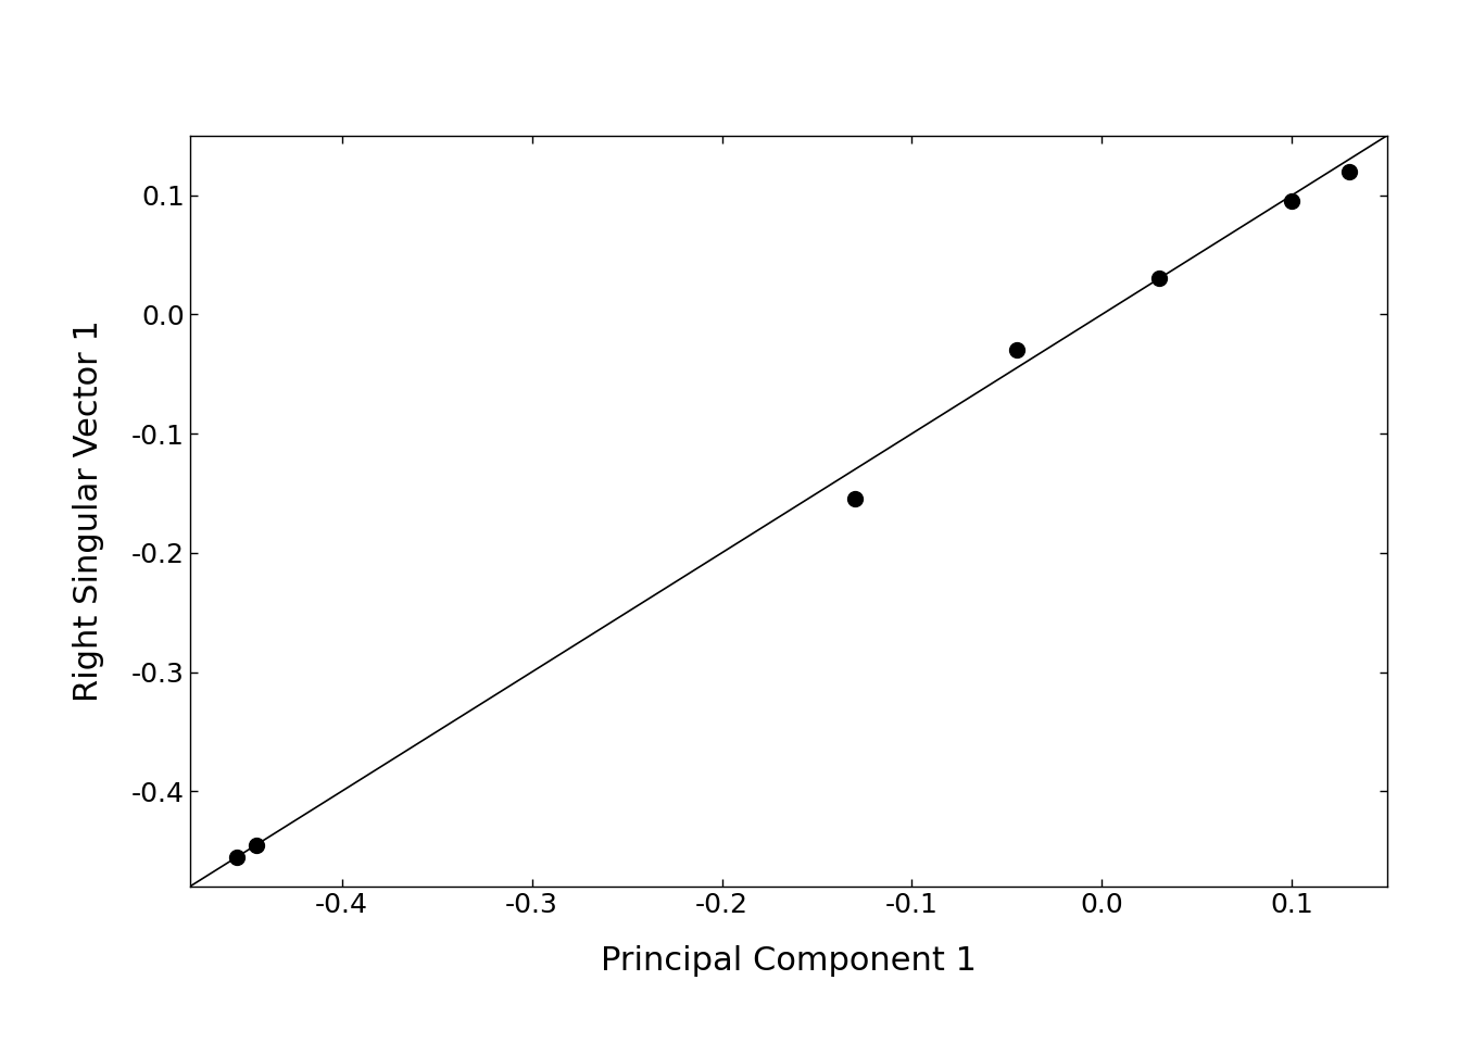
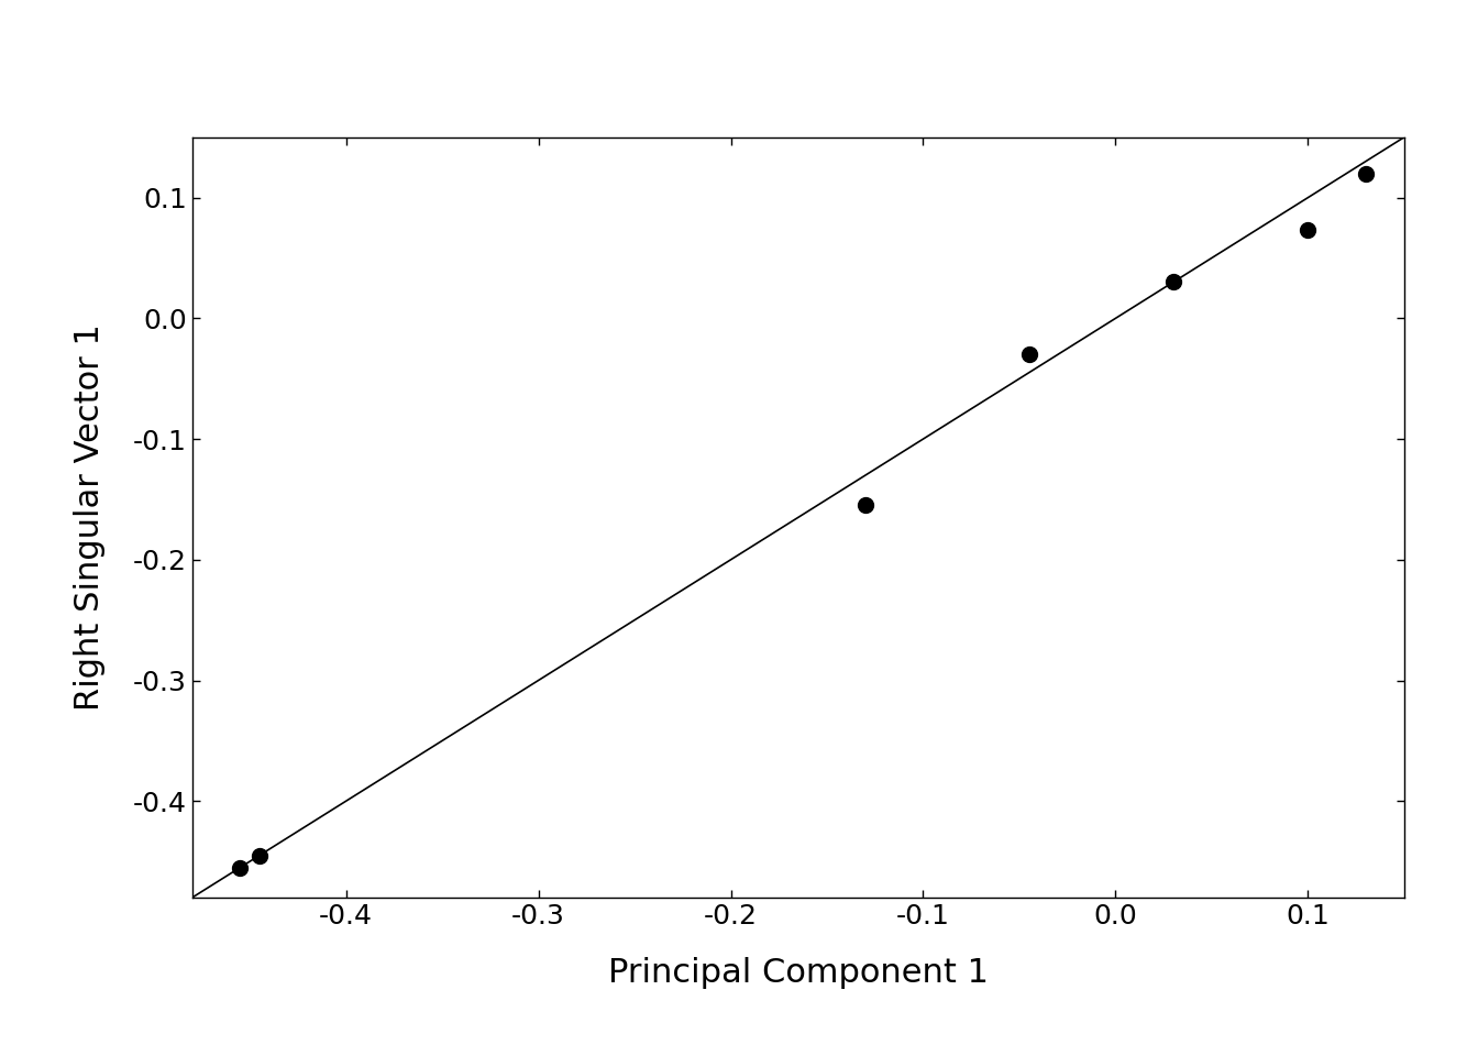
0.1: 0.095 -> 0.073
